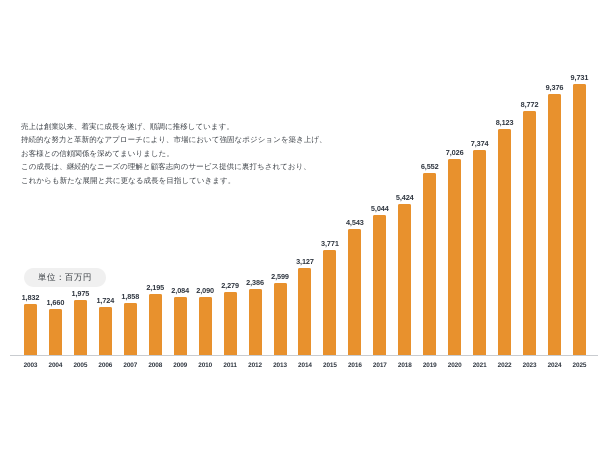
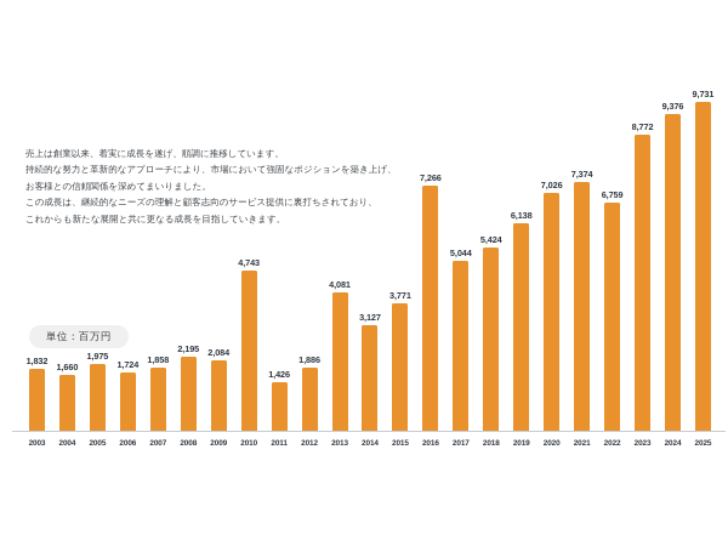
2010: 2,090 -> 4,743
2011: 2,279 -> 1,426
2012: 2,386 -> 1,886
2013: 2,599 -> 4,081
2016: 4,543 -> 7,266
2019: 6,552 -> 6,138
2022: 8,123 -> 6,759
